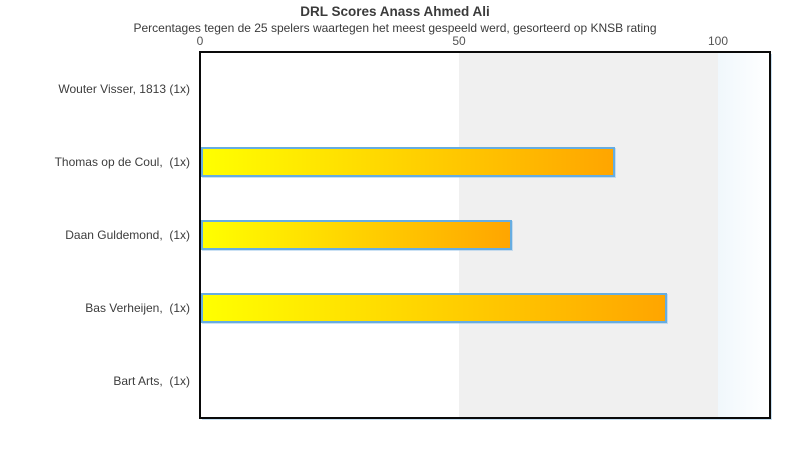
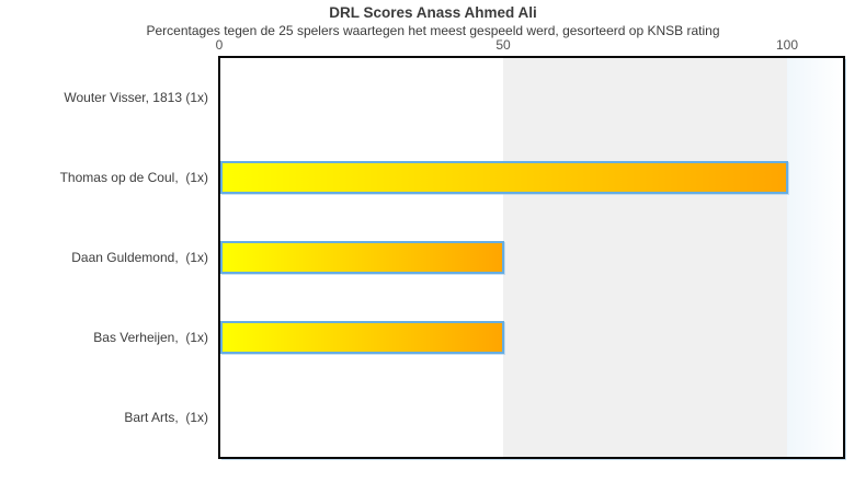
Thomas op de Coul, (1x): 80 -> 100
Daan Guldemond, (1x): 60 -> 50
Bas Verheijen, (1x): 90 -> 50
